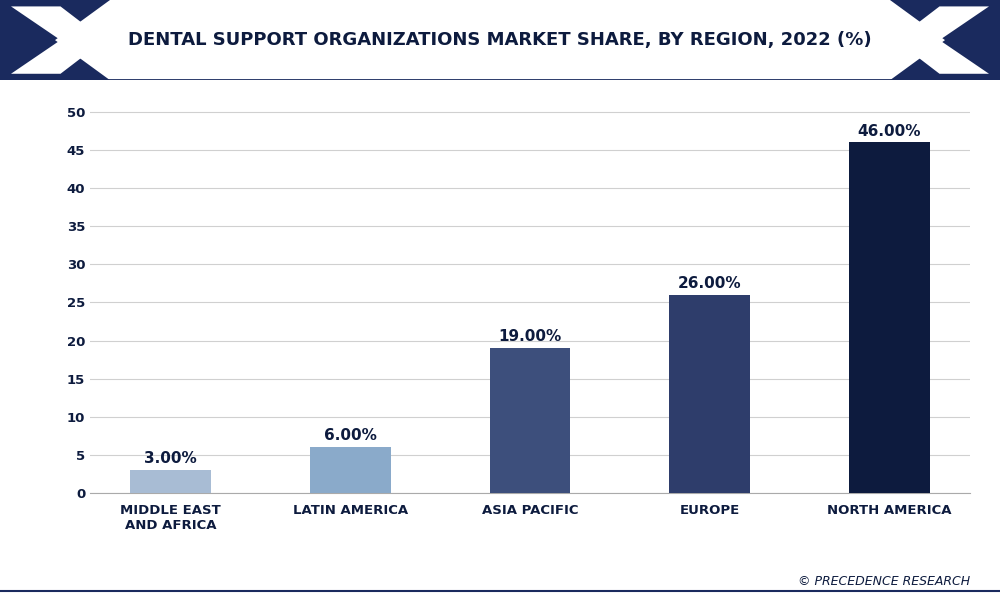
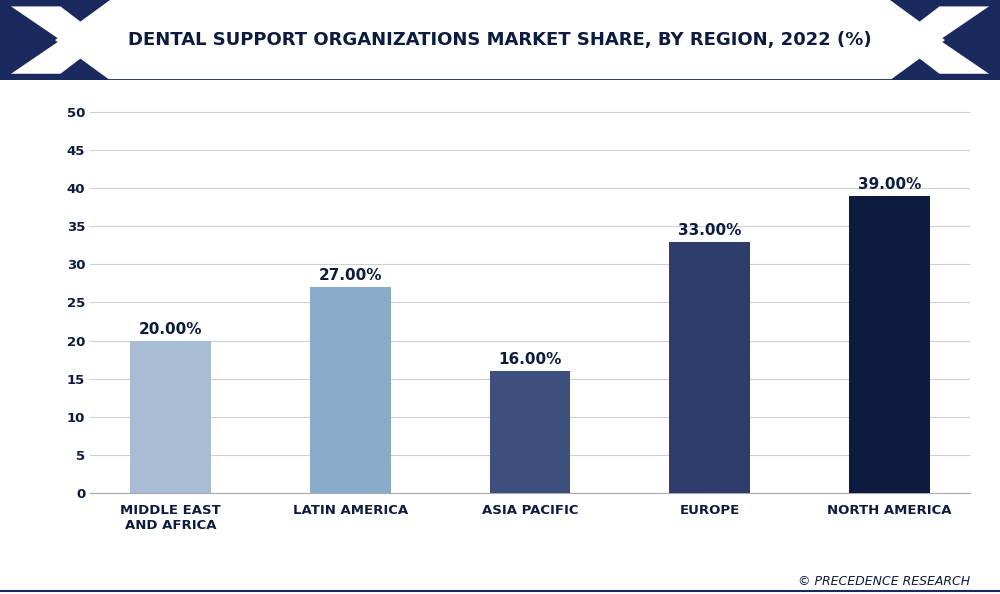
MIDDLE EAST AND AFRICA: 3.00% -> 20.00%
LATIN AMERICA: 6.00% -> 27.00%
ASIA PACIFIC: 19.00% -> 16.00%
EUROPE: 26.00% -> 33.00%
NORTH AMERICA: 46.00% -> 39.00%
